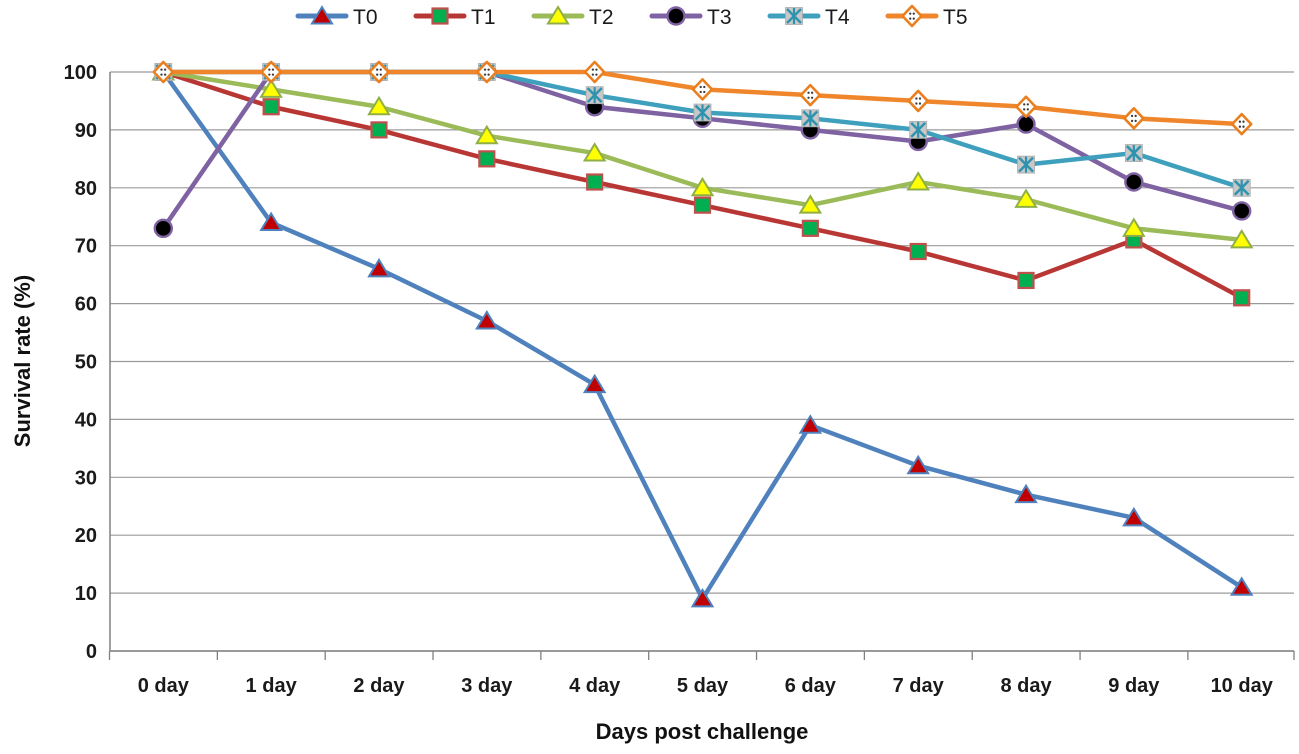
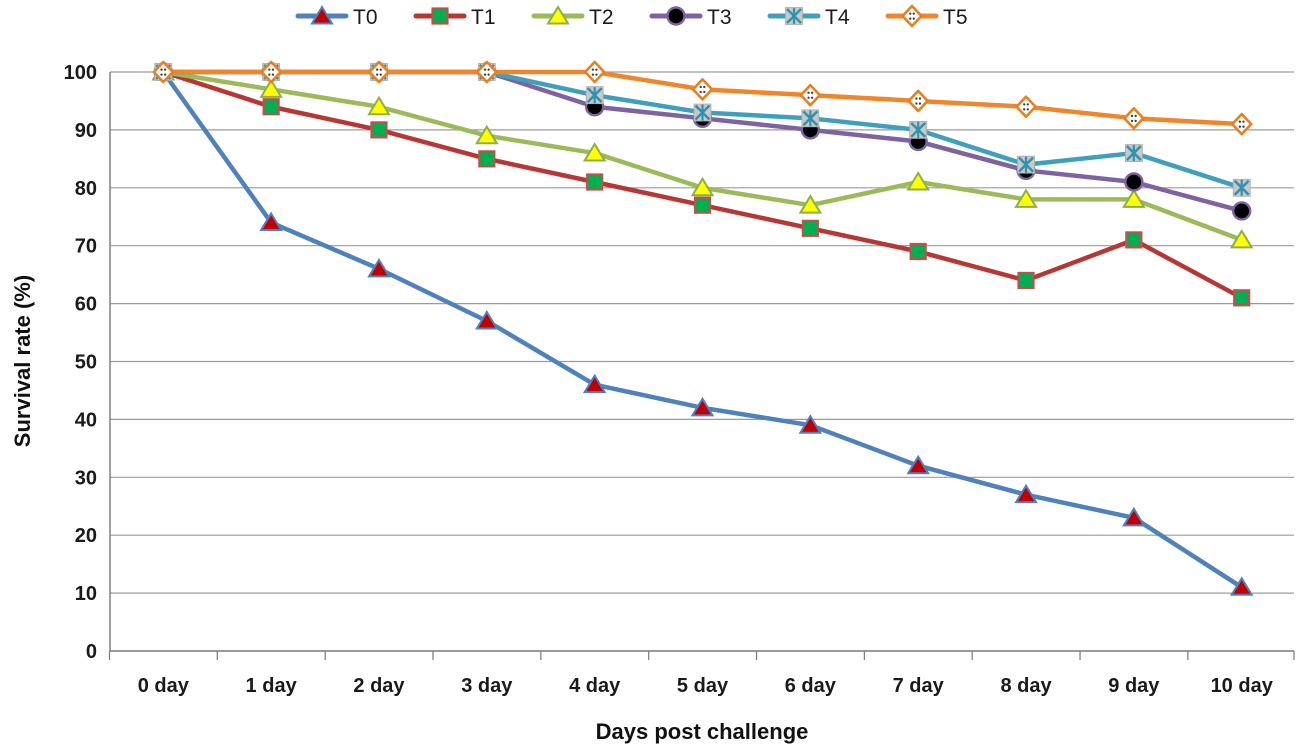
T3/0 day: 73 -> 100
T0/5 day: 9 -> 42
T3/8 day: 91 -> 83
T2/9 day: 73 -> 78
